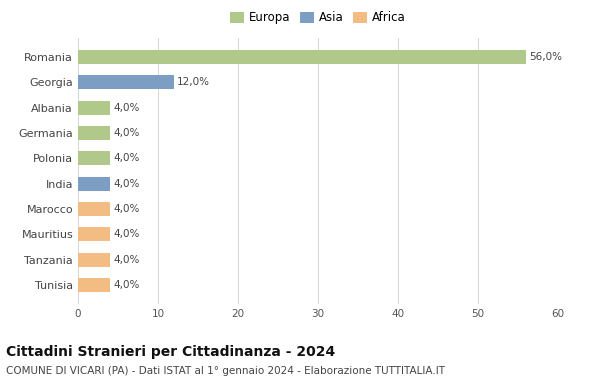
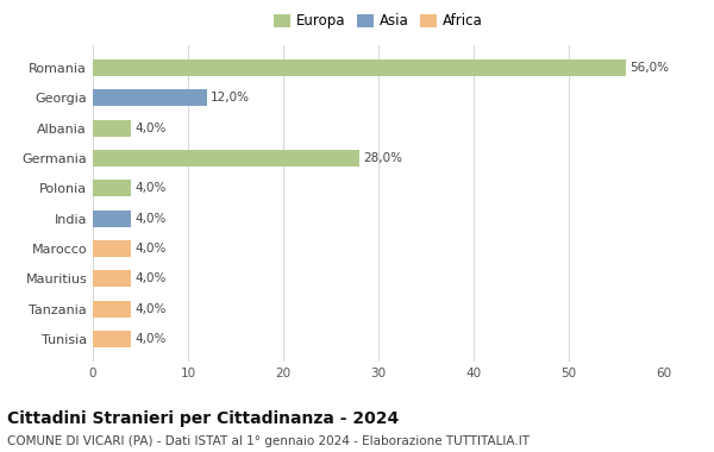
Germania: 4,0% -> 28,0%
